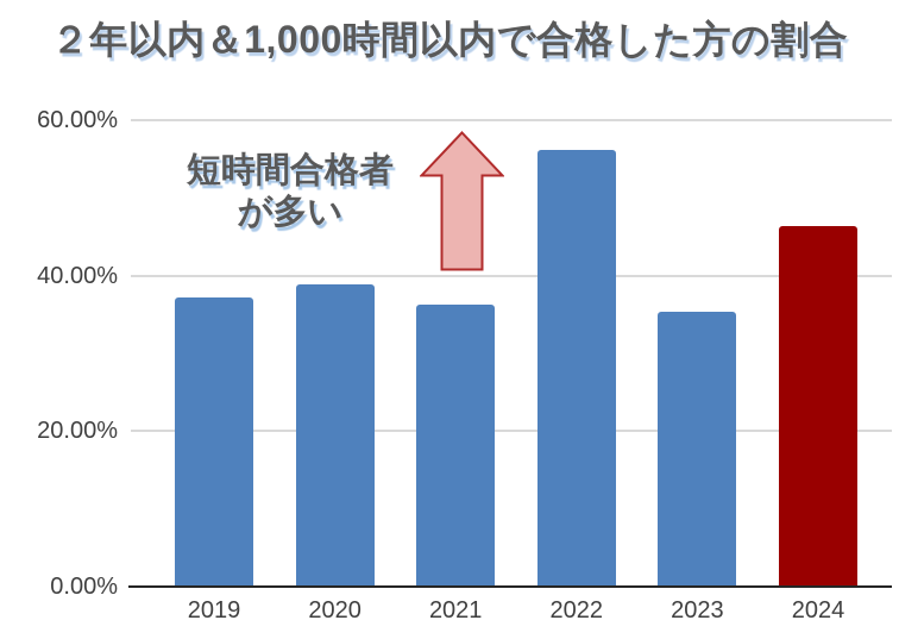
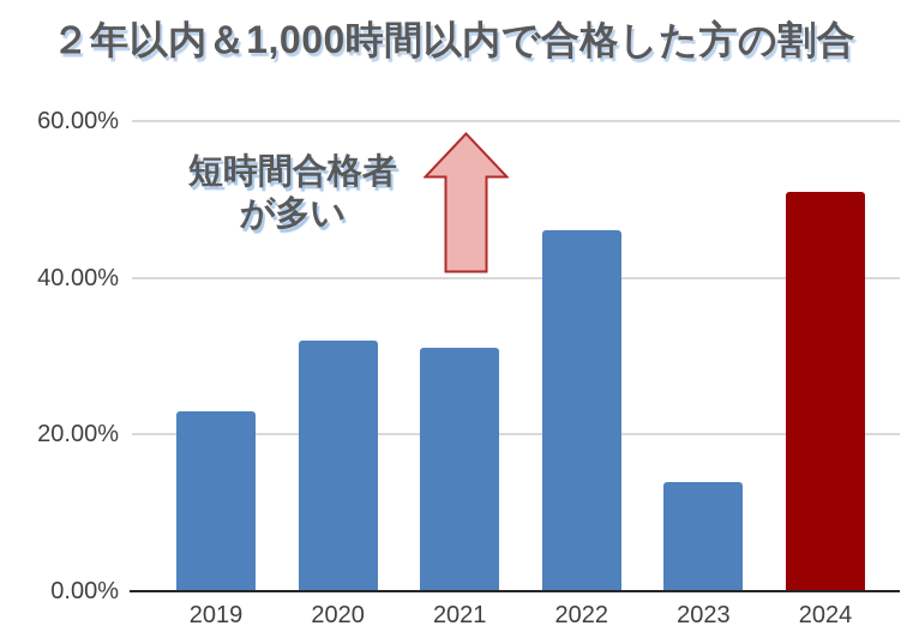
2019: 37% -> 23%
2020: 39% -> 32%
2021: 36% -> 31%
2022: 56% -> 46%
2023: 35% -> 14%
2024: 46% -> 51%
